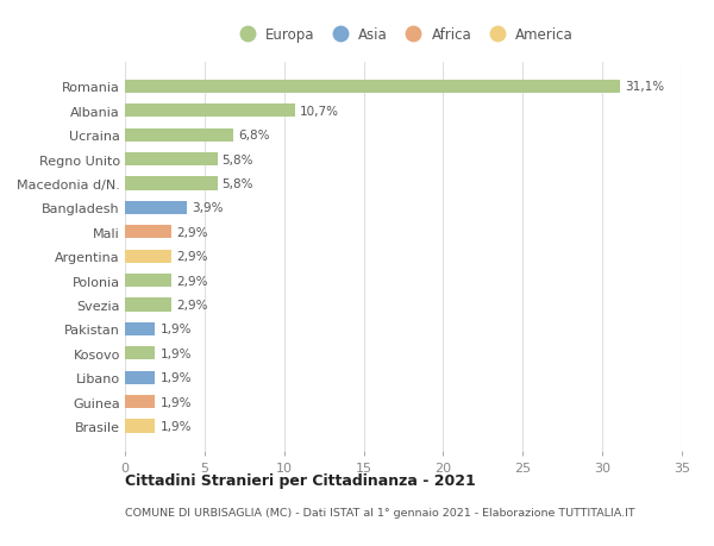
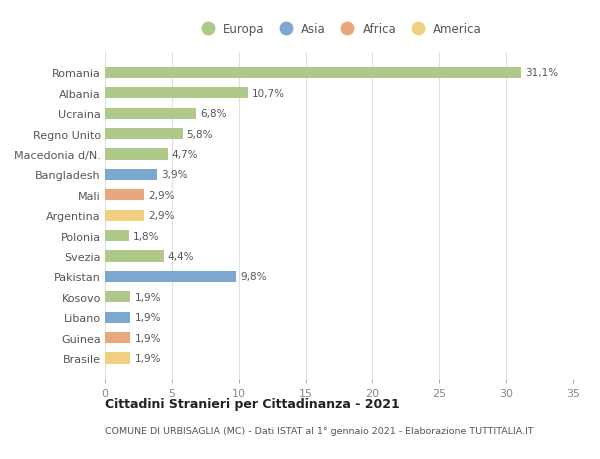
Macedonia d/N.: 5,8% -> 4,7%
Polonia: 2,9% -> 1,8%
Svezia: 2,9% -> 4,4%
Pakistan: 1,9% -> 9,8%
